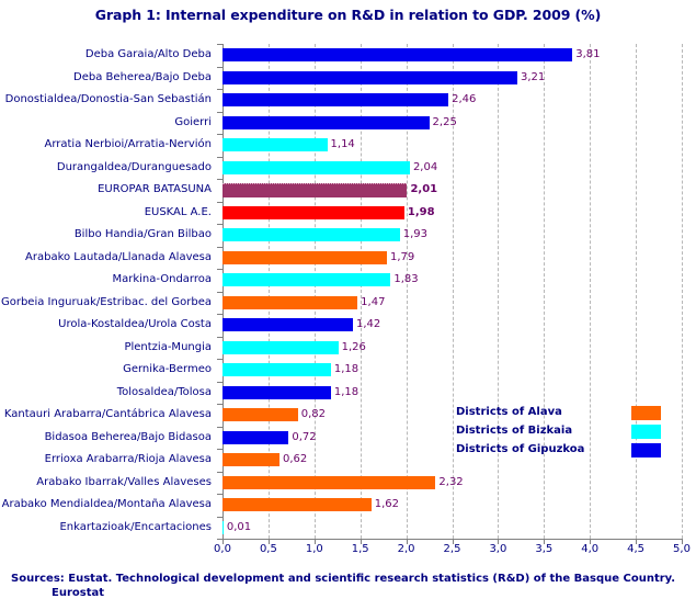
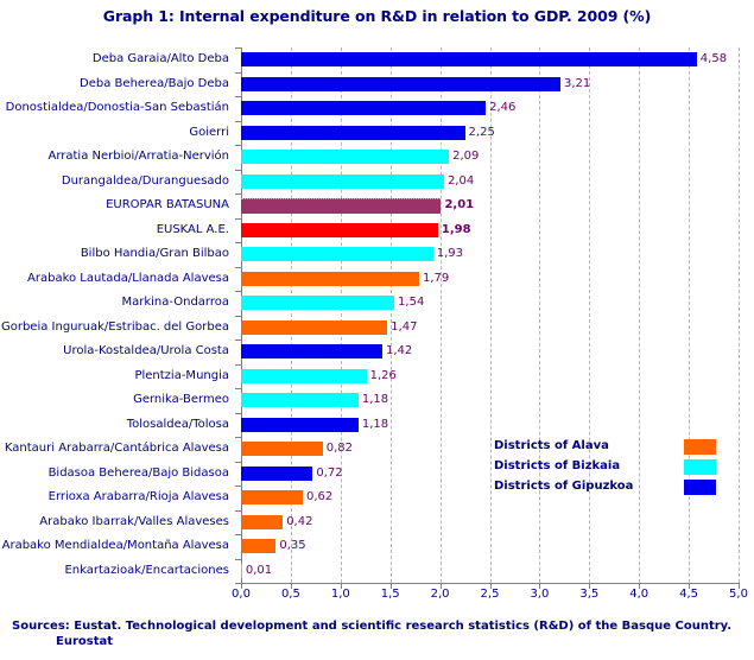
Deba Garaia/Alto Deba: 3,81 -> 4,58
Arratia Nerbioi/Arratia-Nervión: 1,14 -> 2,09
Markina-Ondarroa: 1,83 -> 1,54
Arabako Ibarrak/Valles Alaveses: 2,32 -> 0,42
Arabako Mendialdea/Montaña Alavesa: 1,62 -> 0,35
